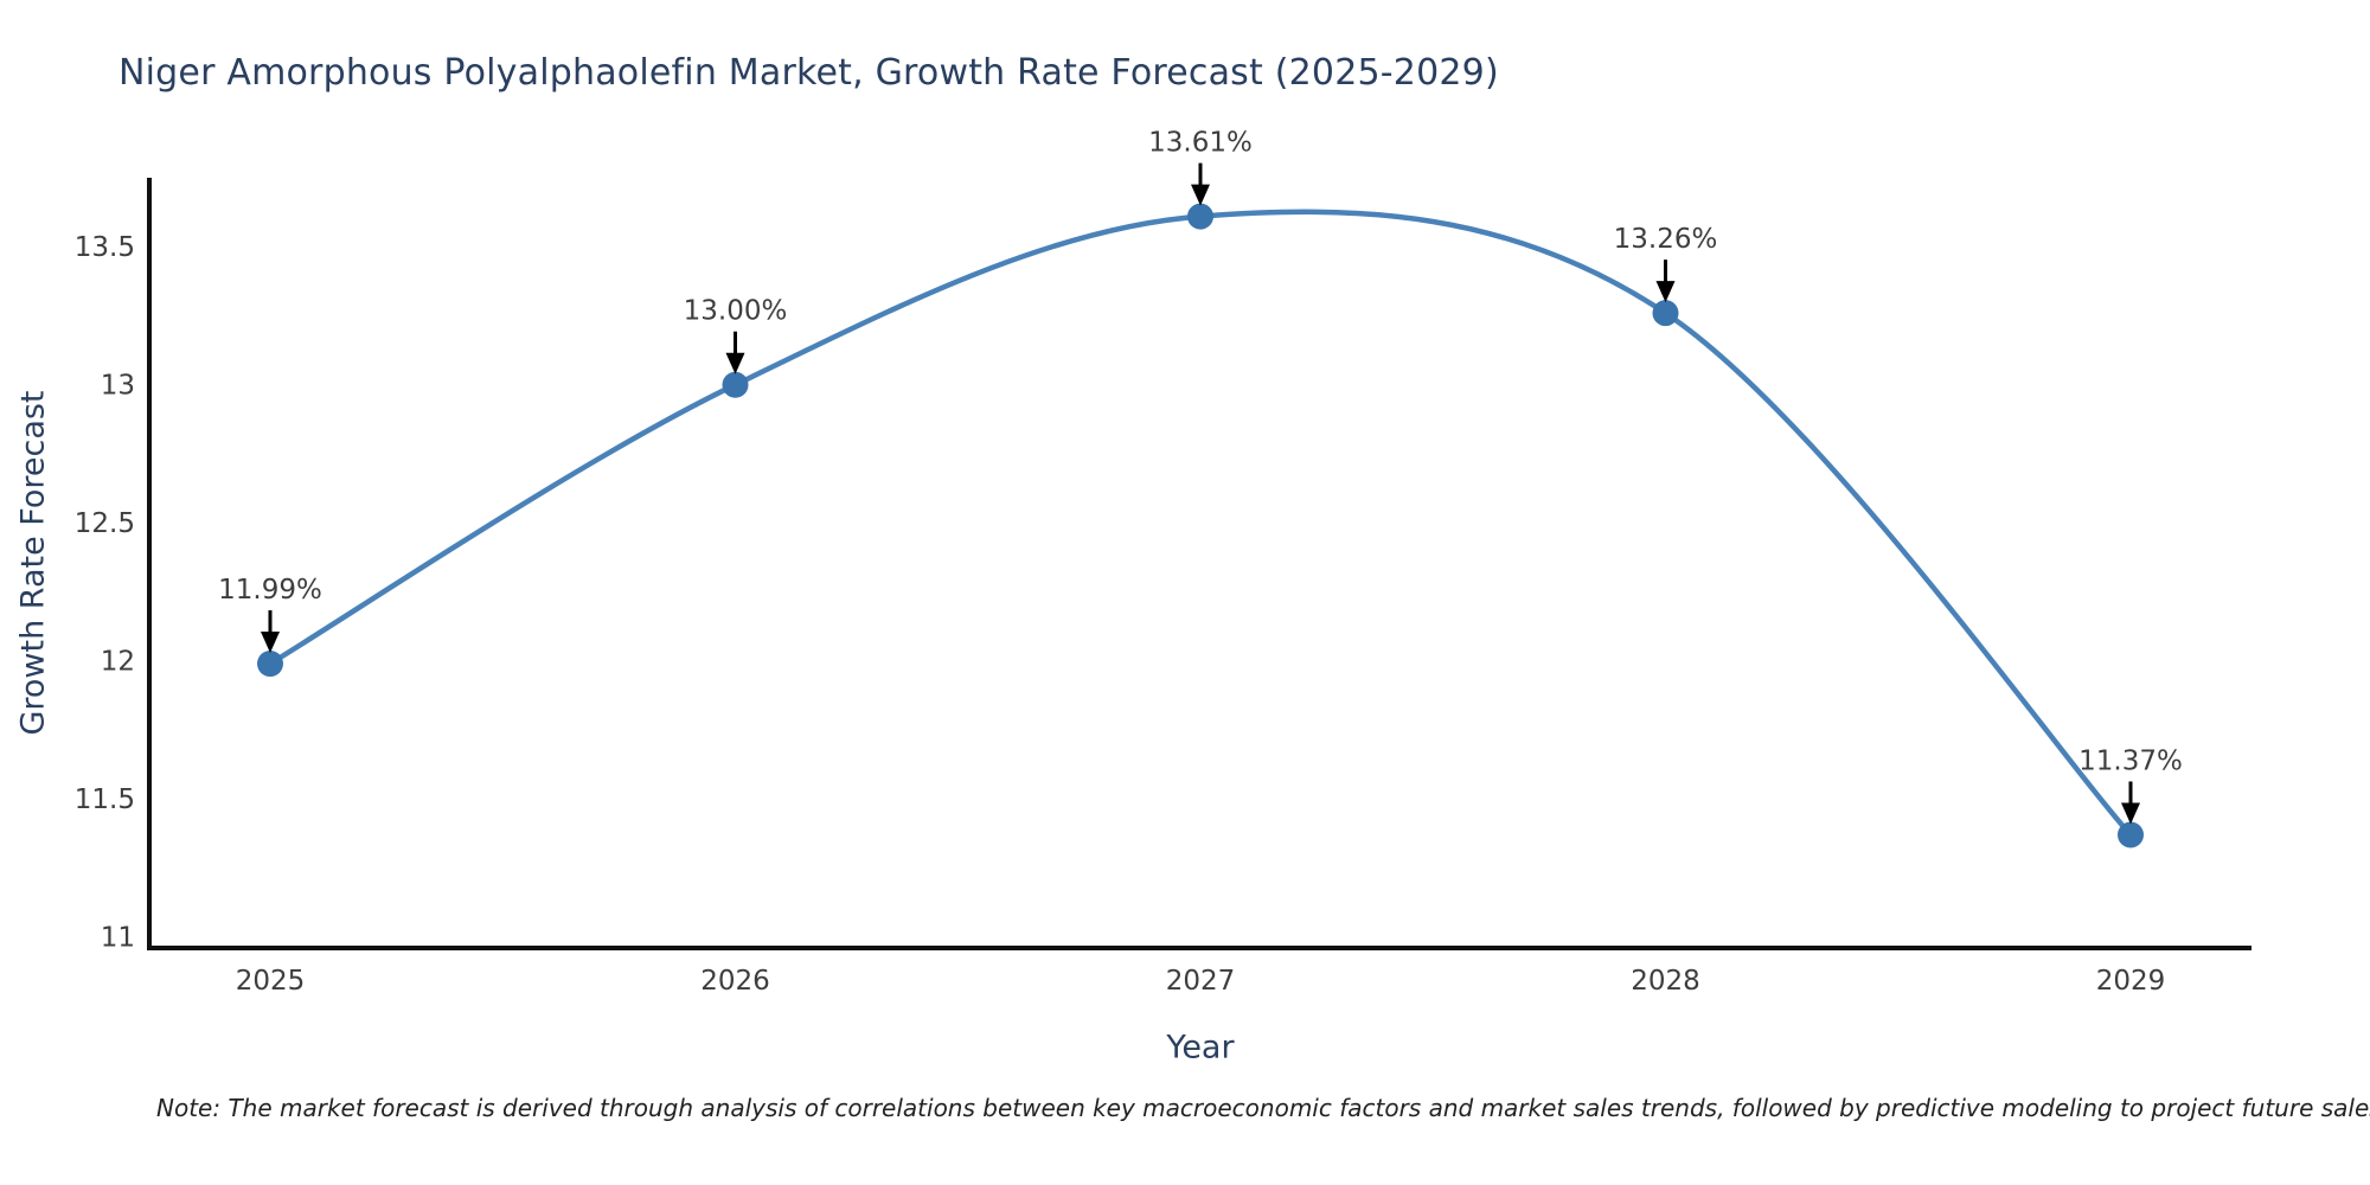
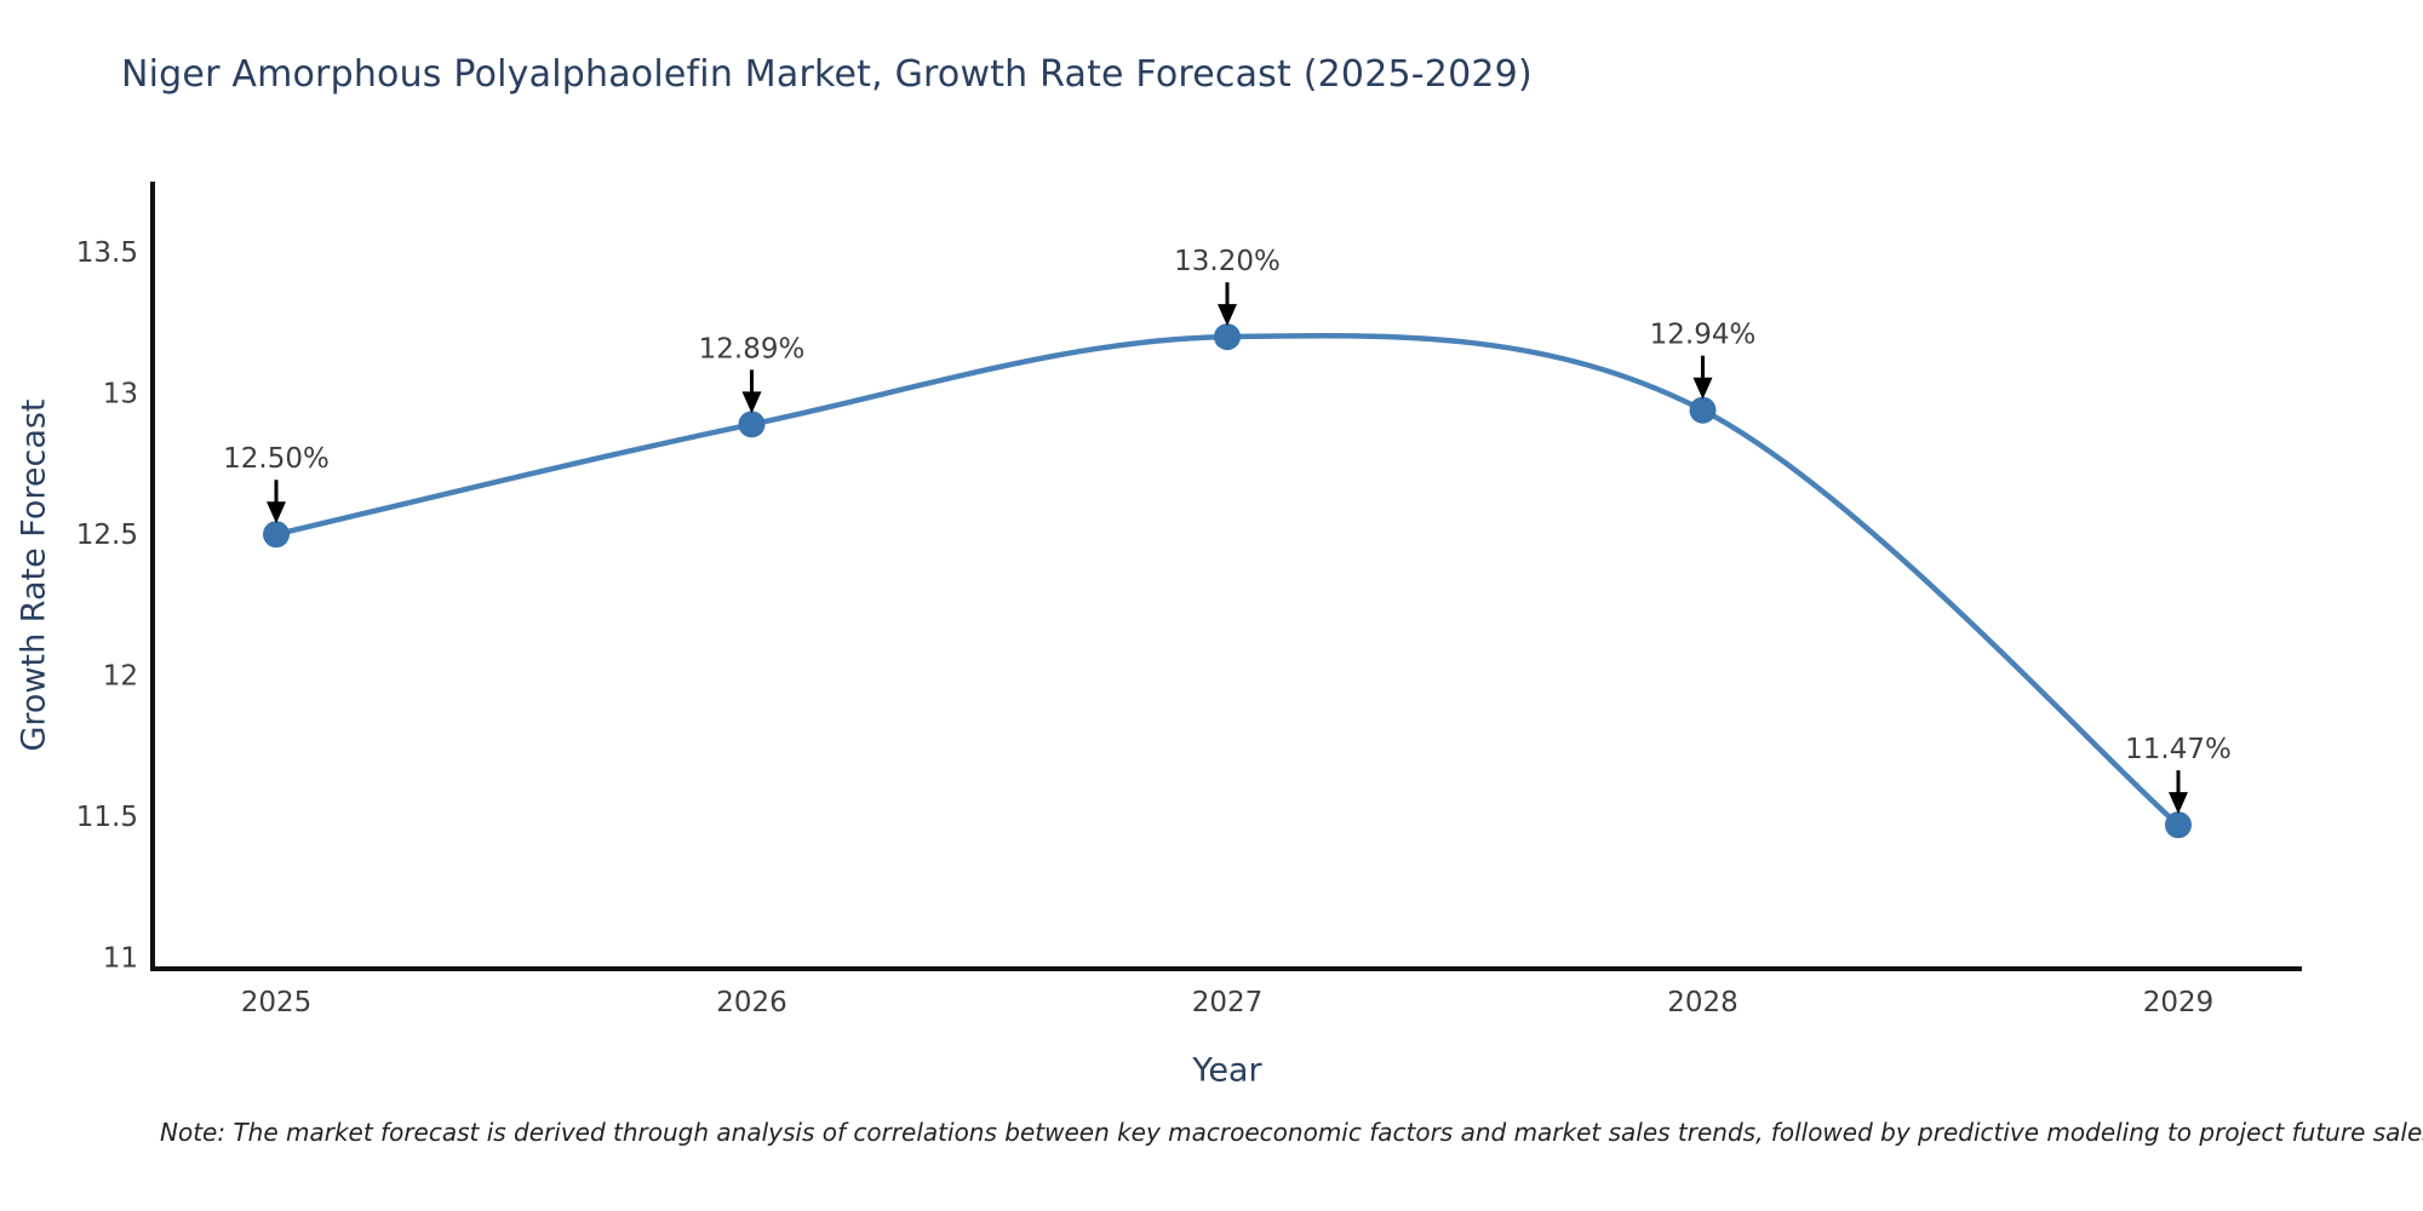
2025: 11.99% -> 12.50%
2026: 13.00% -> 12.89%
2027: 13.61% -> 13.20%
2028: 13.26% -> 12.94%
2029: 11.37% -> 11.47%
